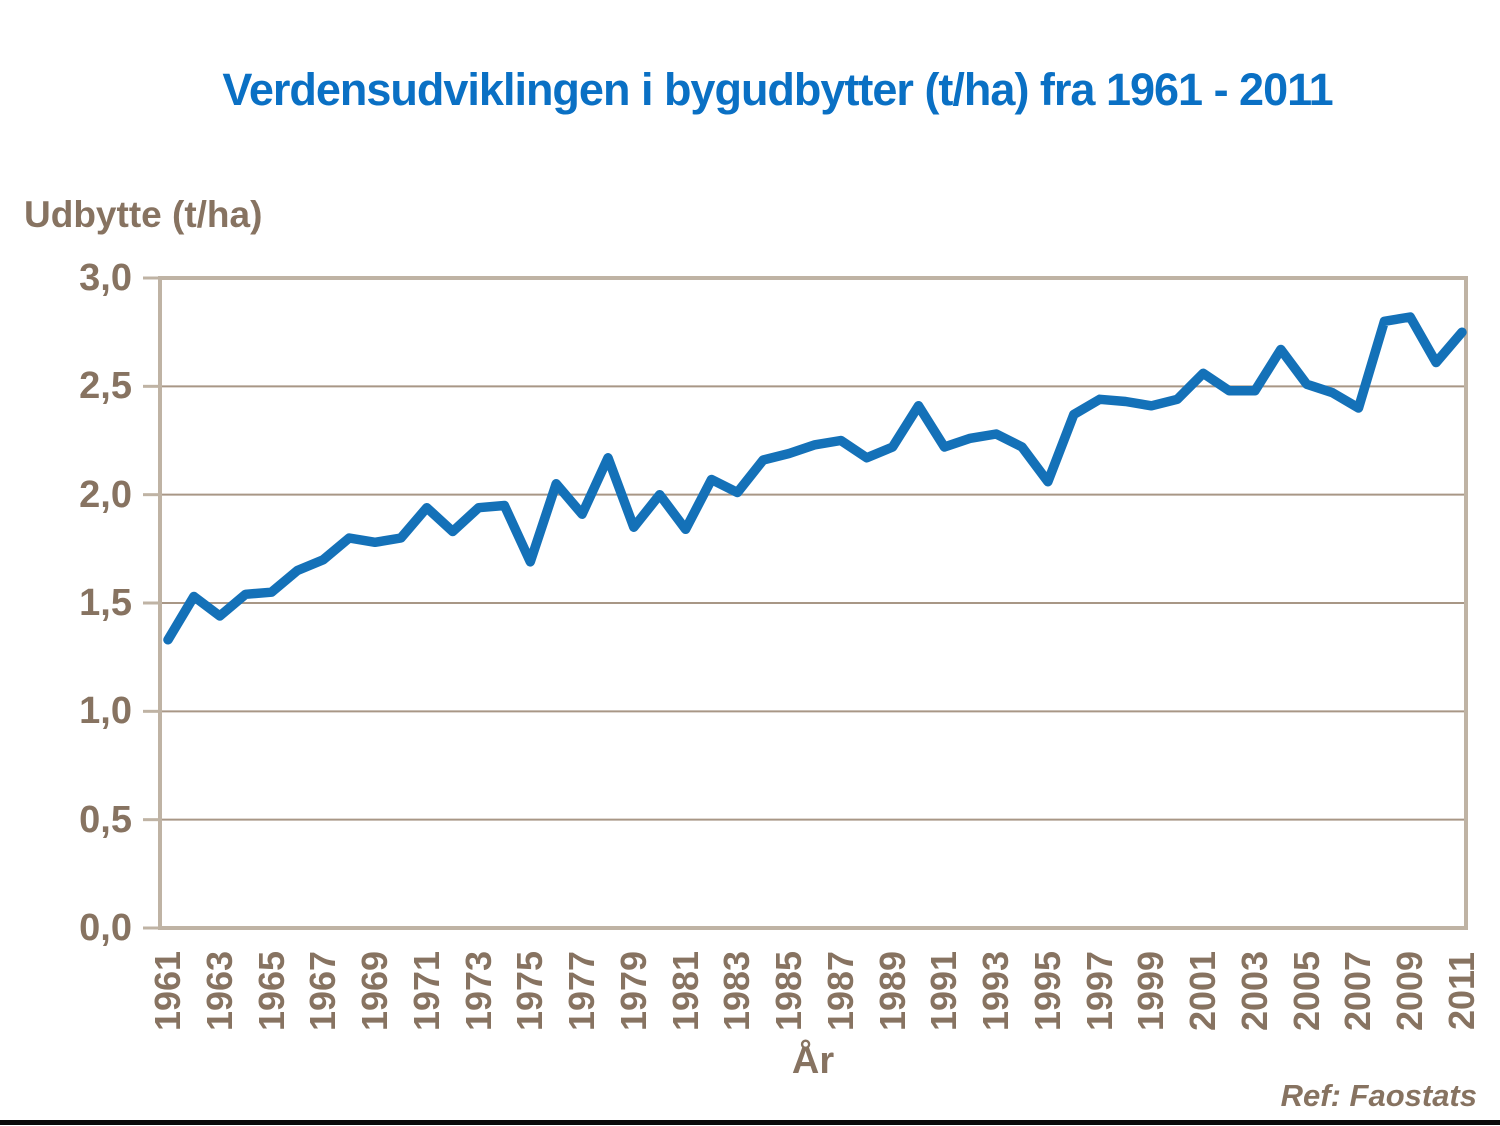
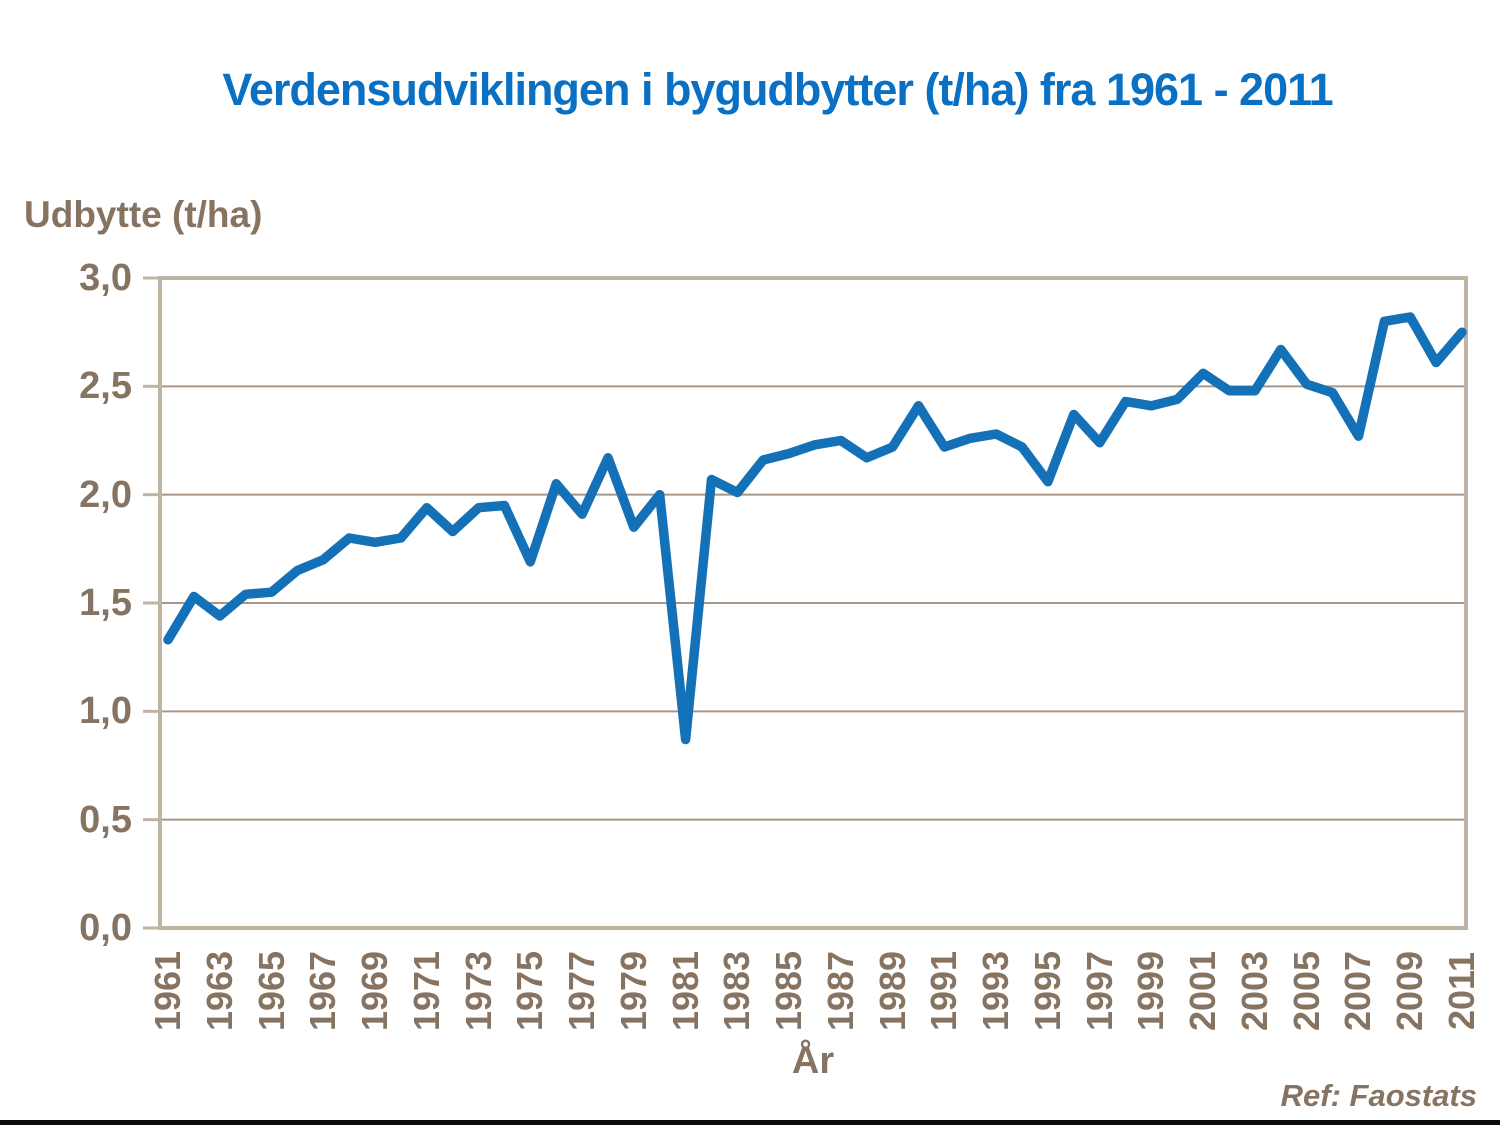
1981: 1,84 -> 0,87
1997: 2,44 -> 2,24
2007: 2,40 -> 2,27
